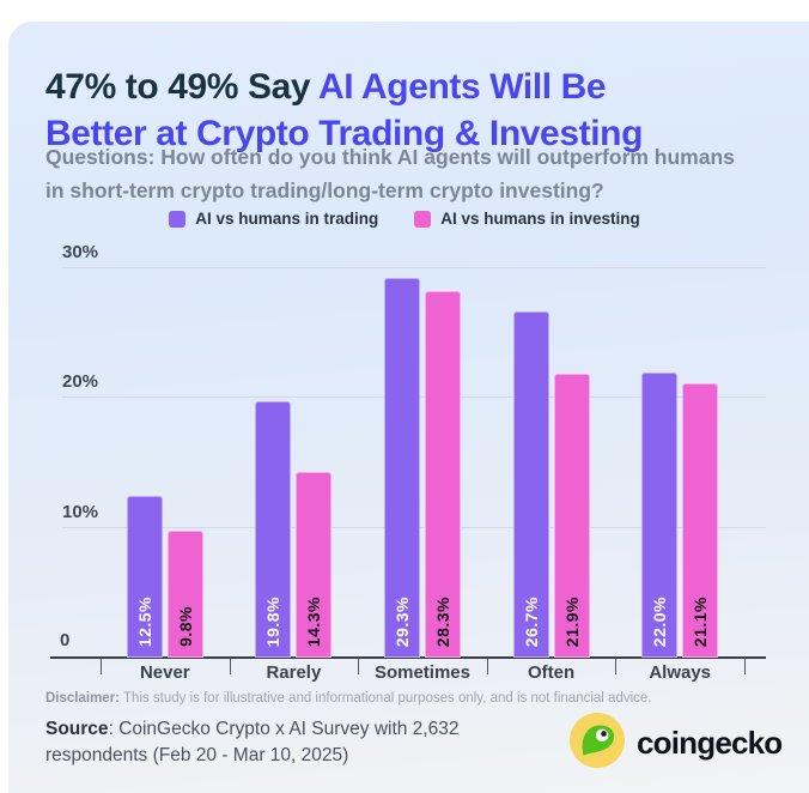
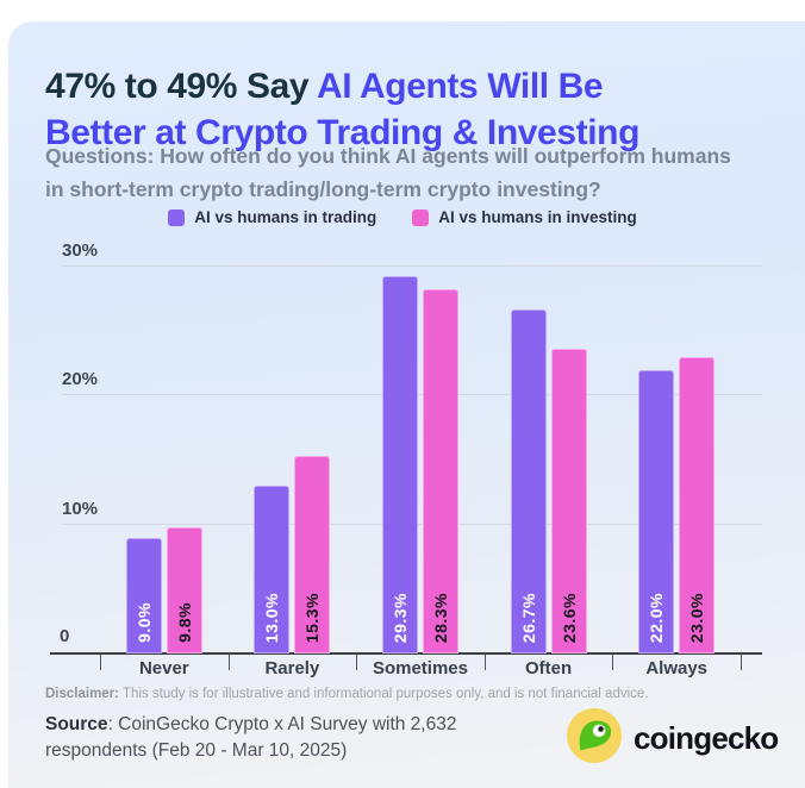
AI vs humans in trading/Never: 12.5% -> 9.0%
AI vs humans in trading/Rarely: 19.8% -> 13.0%
AI vs humans in investing/Rarely: 14.3% -> 15.3%
AI vs humans in investing/Often: 21.9% -> 23.6%
AI vs humans in investing/Always: 21.1% -> 23.0%
